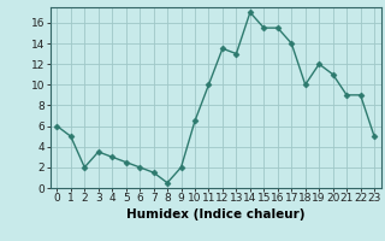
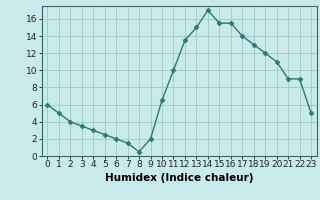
2: 2.0 -> 4.0
13: 13.0 -> 15.0
18: 10.0 -> 13.0
